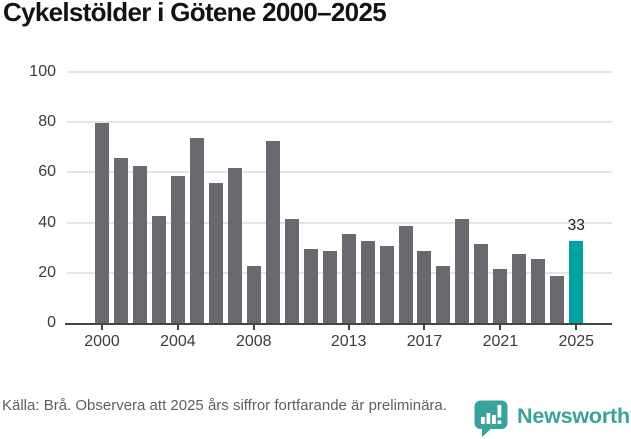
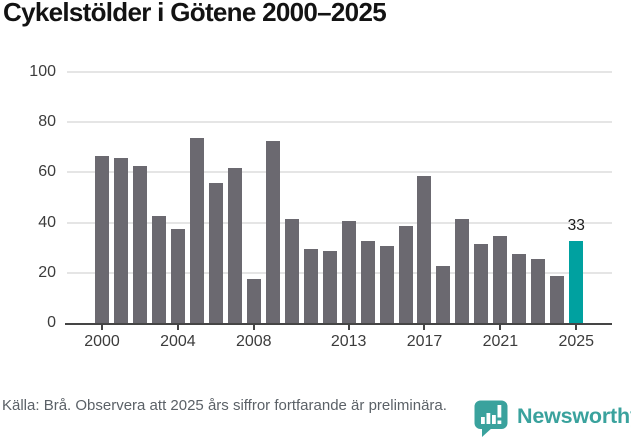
2000: 80 -> 67
2004: 59 -> 38
2008: 23 -> 18
2013: 36 -> 41
2017: 29 -> 59
2021: 22 -> 35
